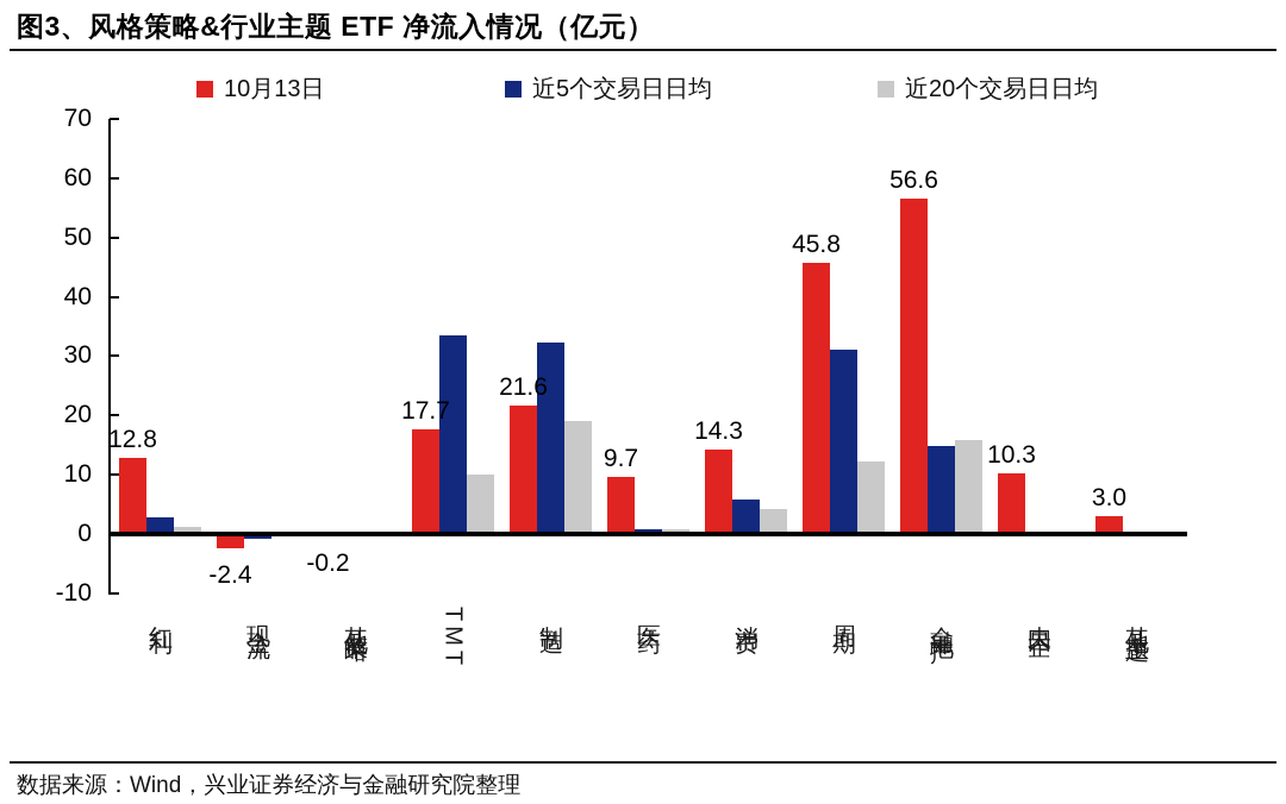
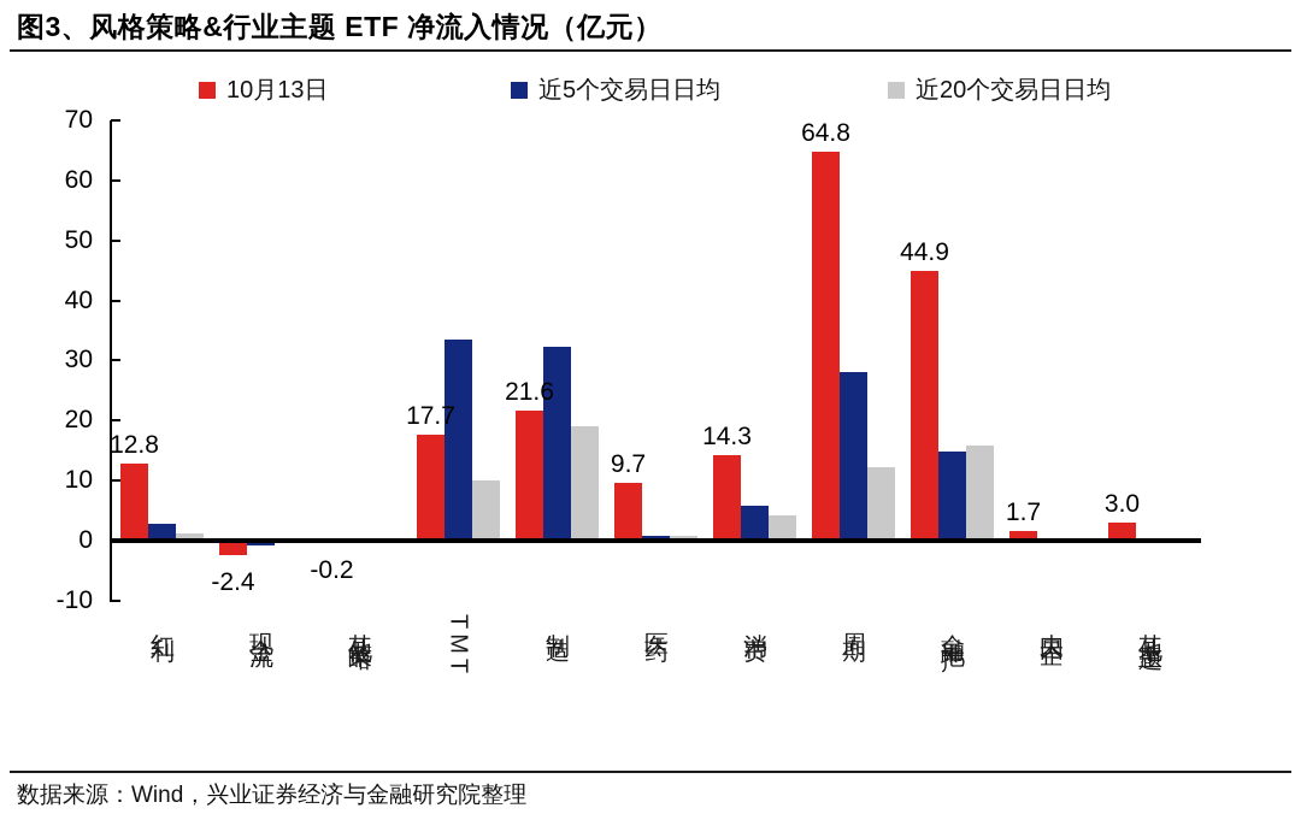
10月13日/周期: 45.8 -> 64.8
近5个交易日日均/周期: 31 -> 28
10月13日/金融地产: 56.6 -> 44.9
10月13日/央国企: 10.3 -> 1.7
